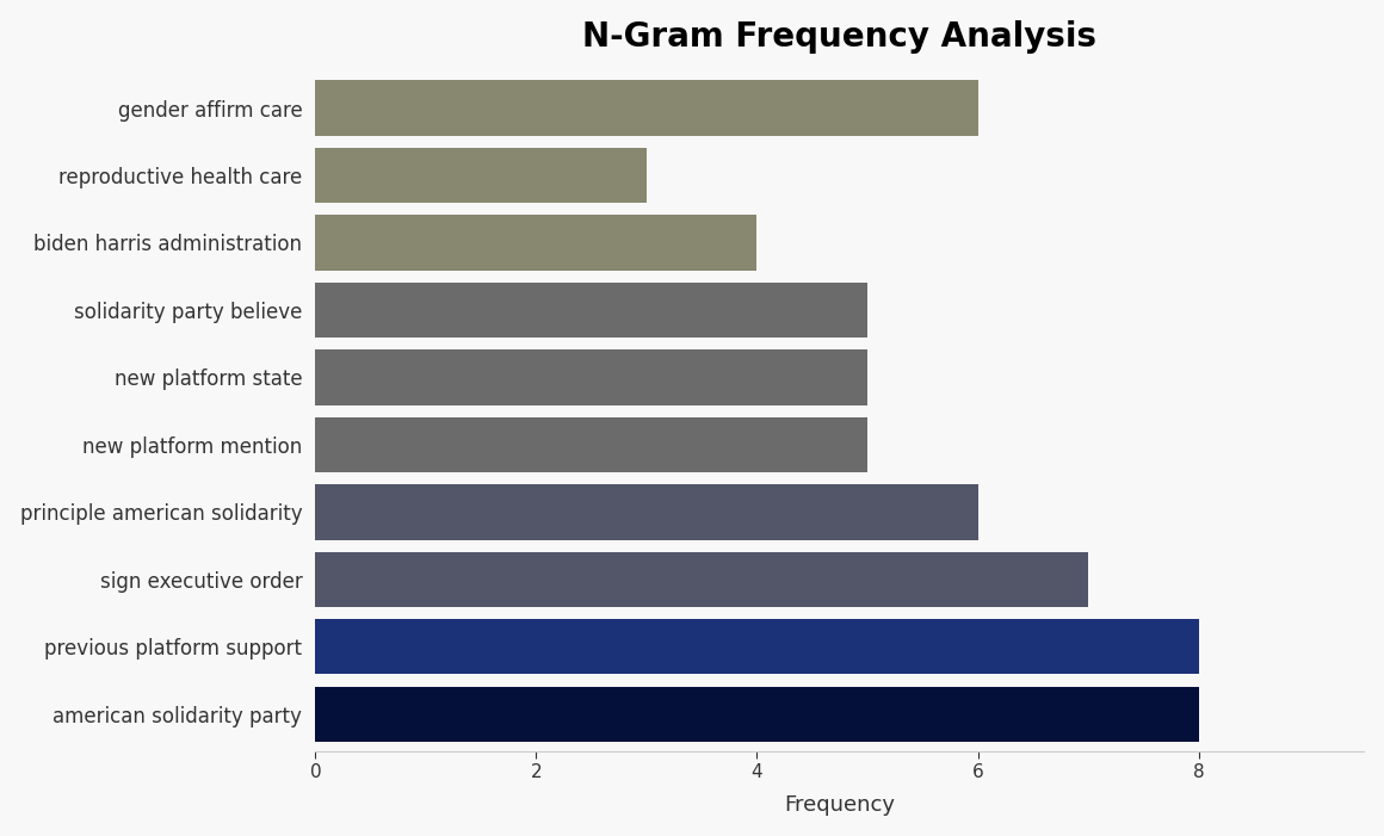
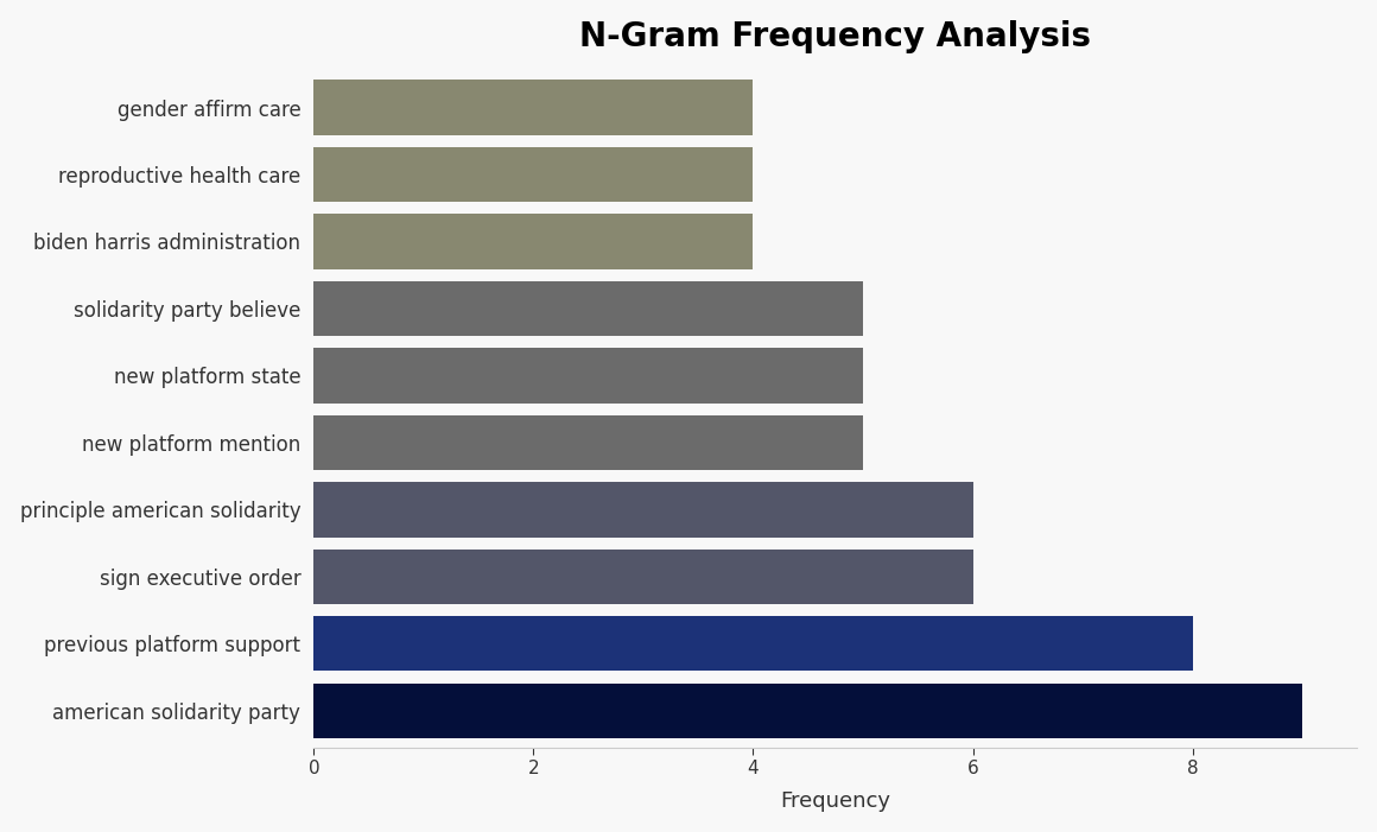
gender affirm care: 6 -> 4
reproductive health care: 3 -> 4
sign executive order: 7 -> 6
american solidarity party: 8 -> 9
